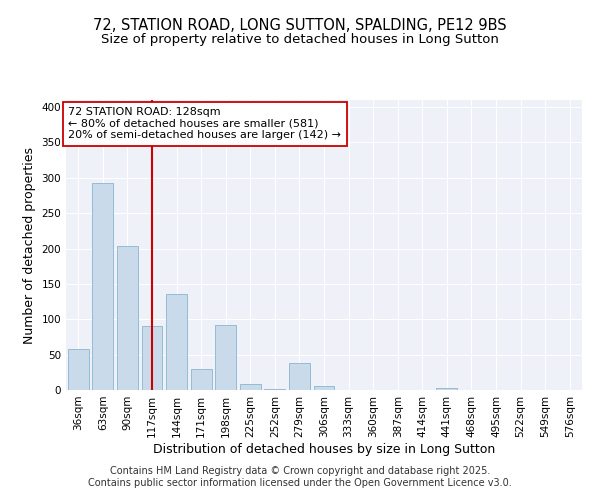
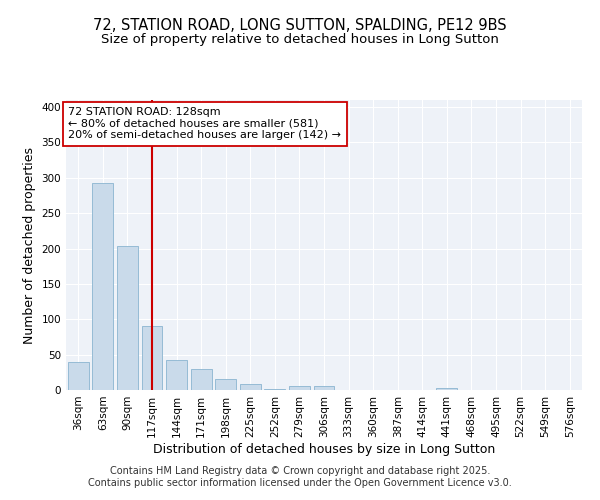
36sqm: 58 -> 39
144sqm: 136 -> 43
198sqm: 92 -> 16
279sqm: 38 -> 5
